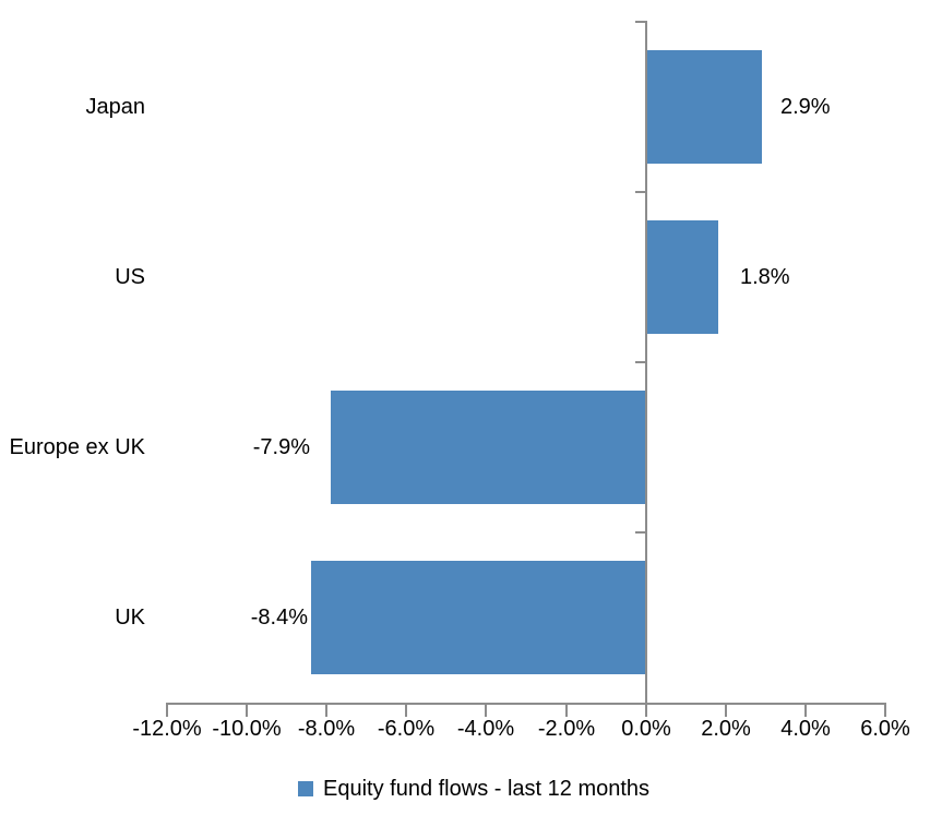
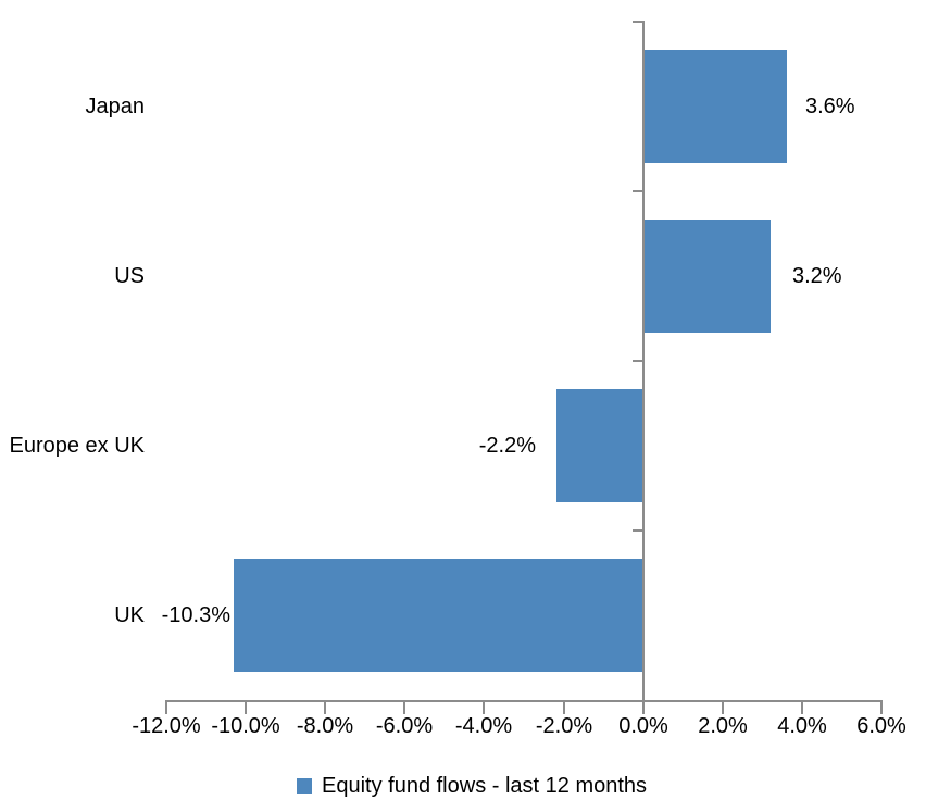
Japan: 2.9% -> 3.6%
US: 1.8% -> 3.2%
Europe ex UK: -7.9% -> -2.2%
UK: -8.4% -> -10.3%
